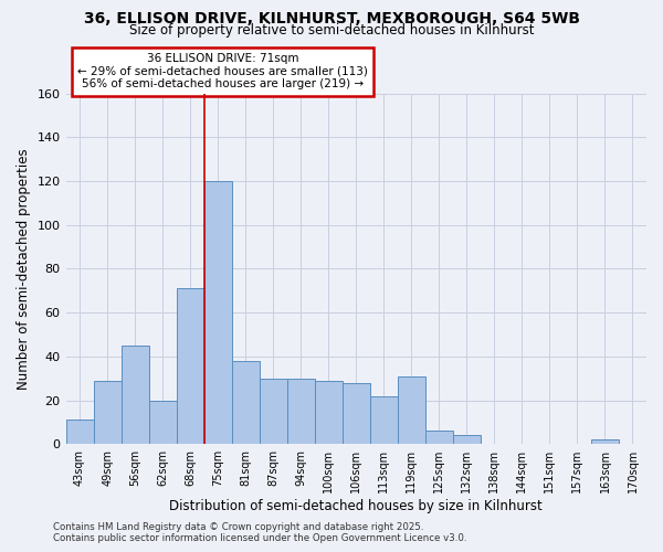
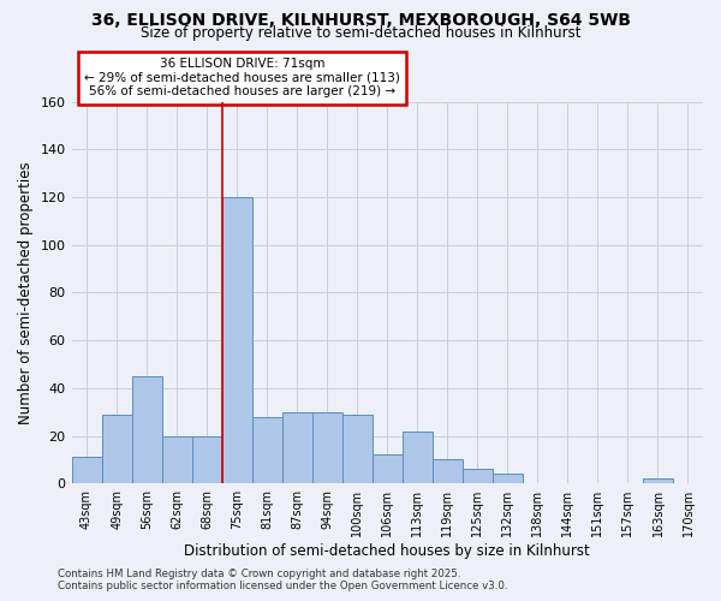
68sqm: 71 -> 20
81sqm: 38 -> 28
106sqm: 28 -> 12
119sqm: 31 -> 10
